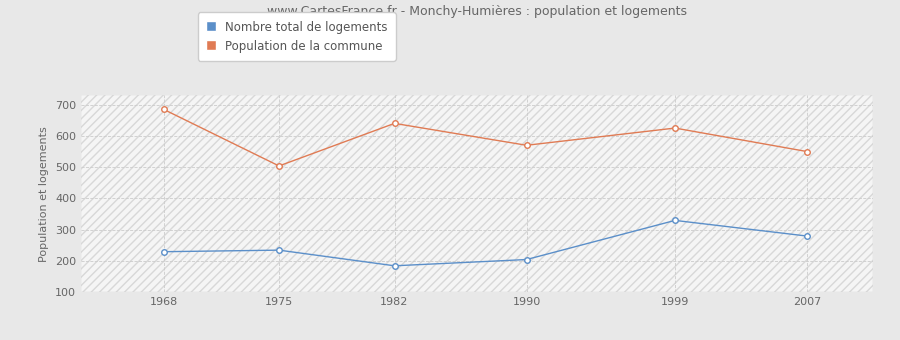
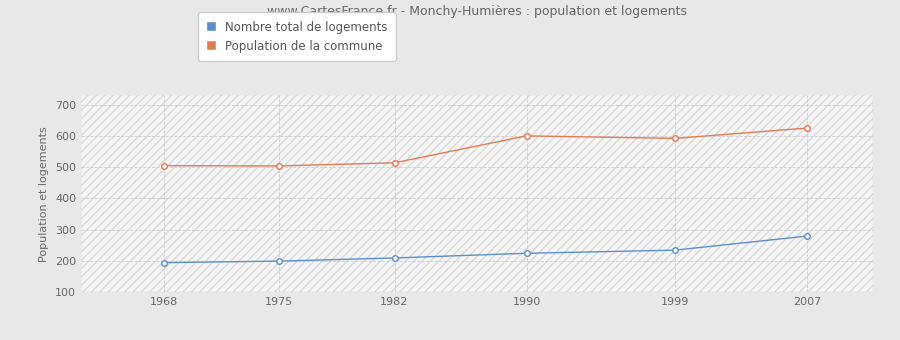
Nombre total de logements/1968: 230 -> 195
Population de la commune/1968: 685 -> 505
Nombre total de logements/1975: 235 -> 200
Nombre total de logements/1982: 185 -> 210
Population de la commune/1982: 640 -> 514
Nombre total de logements/1990: 205 -> 225
Population de la commune/1990: 570 -> 600
Nombre total de logements/1999: 330 -> 235
Population de la commune/1999: 625 -> 592
Population de la commune/2007: 550 -> 625
